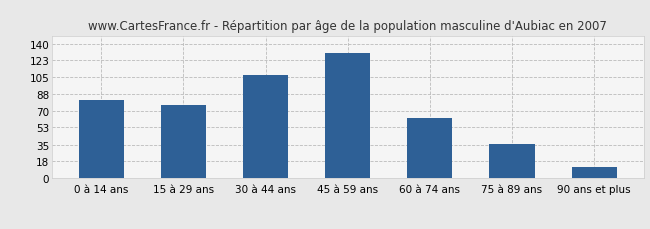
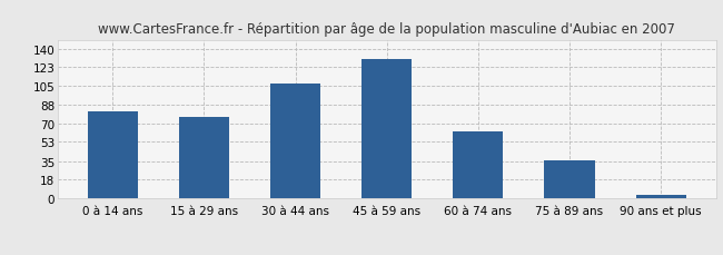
90 ans et plus: 12 -> 4
